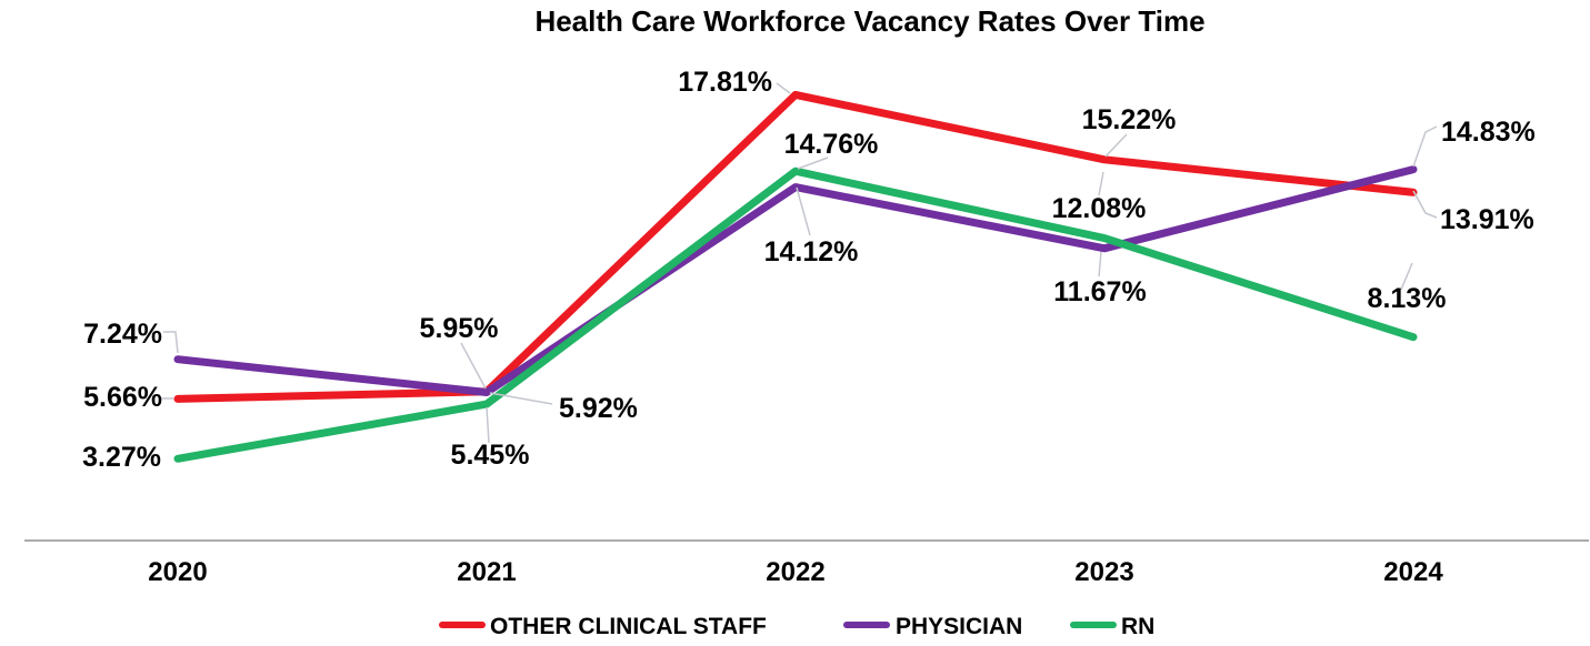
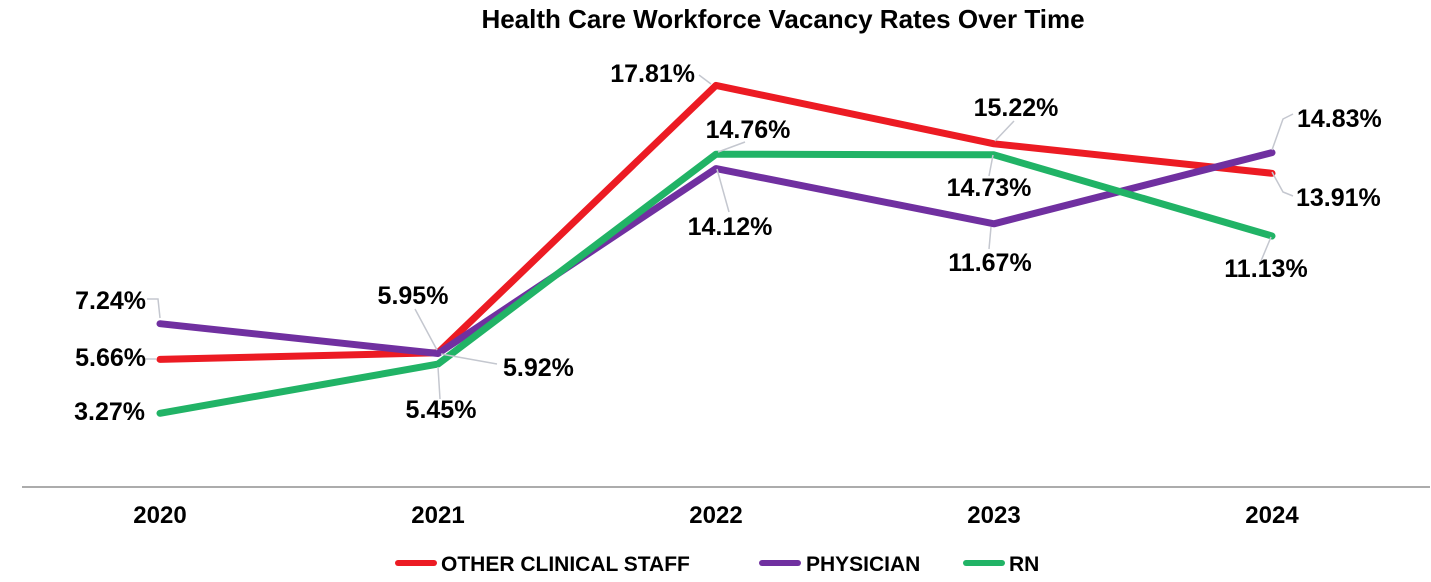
RN/2023: 12.08% -> 14.73%
RN/2024: 8.13% -> 11.13%
